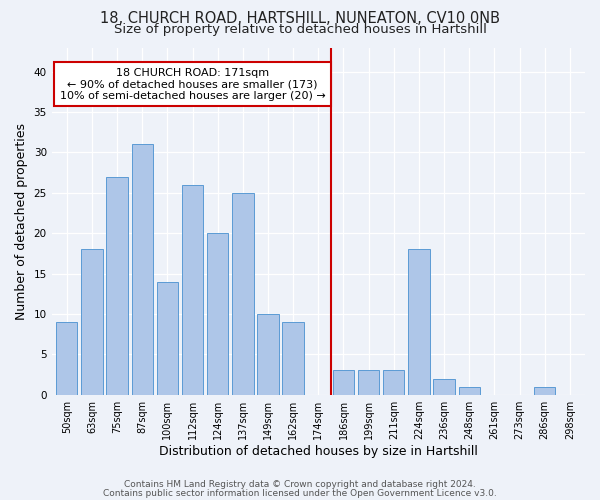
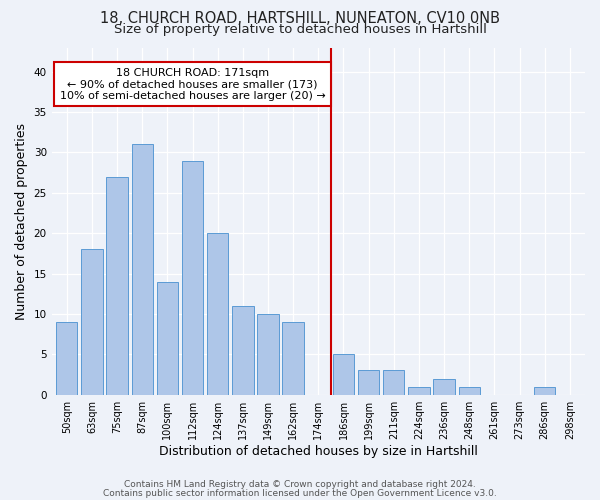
112sqm: 26 -> 29
137sqm: 25 -> 11
186sqm: 3 -> 5
224sqm: 18 -> 1
